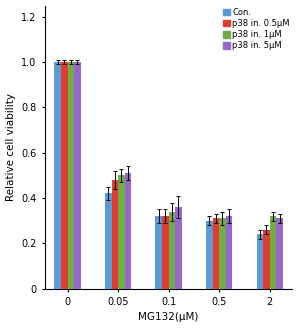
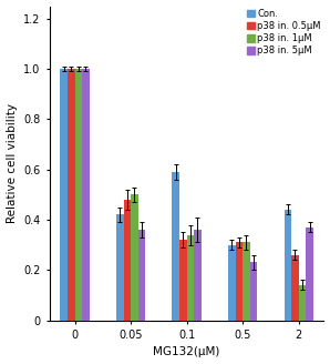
p38 in. 5μM/0.05: 0.51 -> 0.36
Con./0.1: 0.32 -> 0.59
p38 in. 5μM/0.5: 0.32 -> 0.23
Con./2: 0.24 -> 0.44
p38 in. 1μM/2: 0.32 -> 0.14
p38 in. 5μM/2: 0.31 -> 0.37
